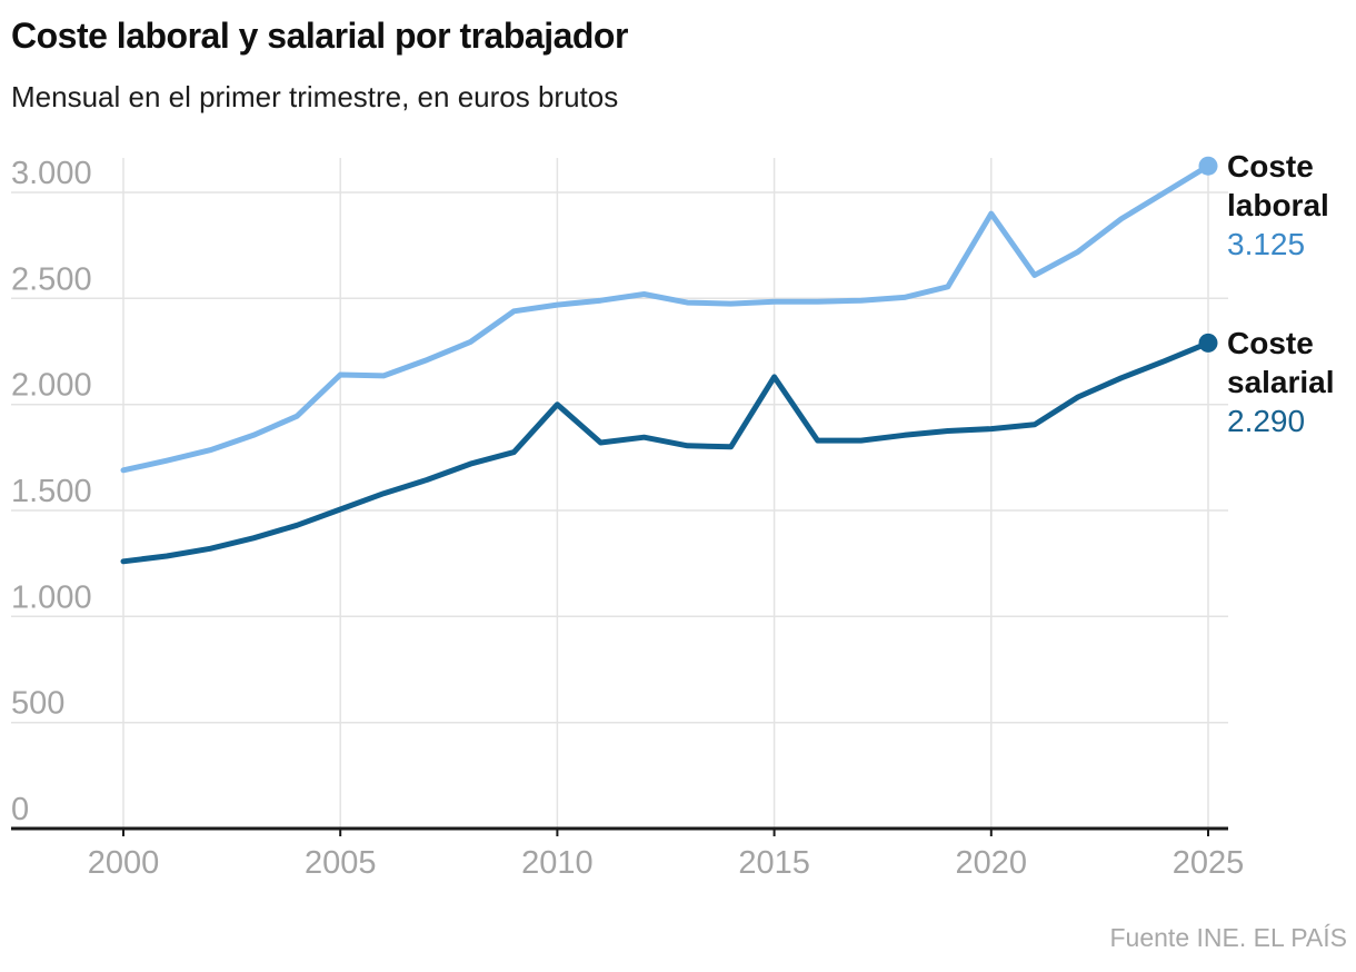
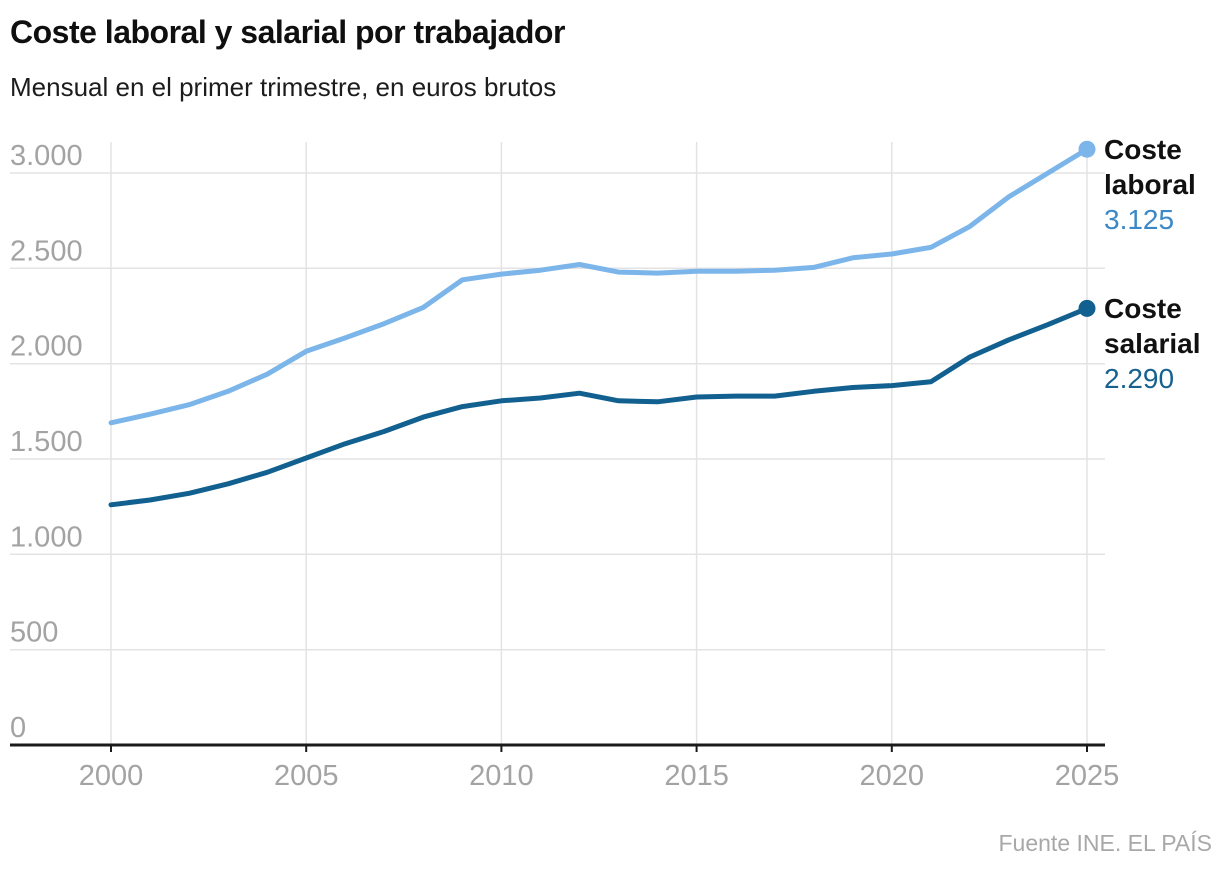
Coste laboral/2005: 2140 -> 2060
Coste salarial/2010: 2000 -> 1800
Coste salarial/2015: 2130 -> 1820
Coste laboral/2020: 2900 -> 2580
